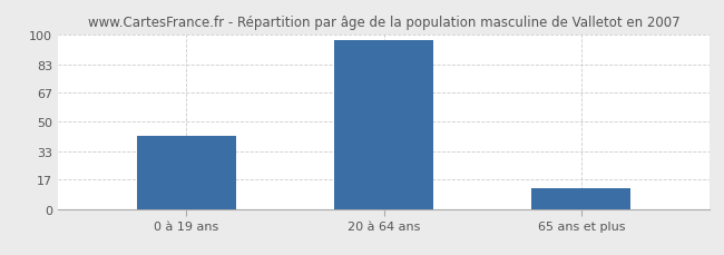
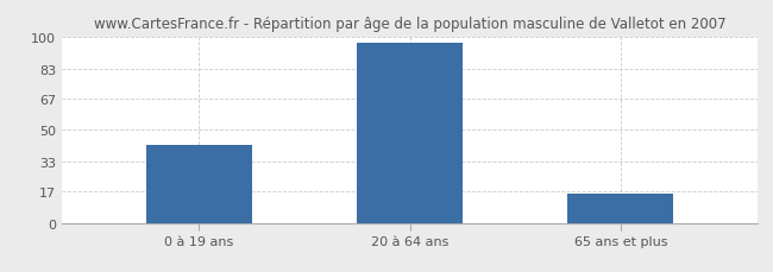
65 ans et plus: 12 -> 16
